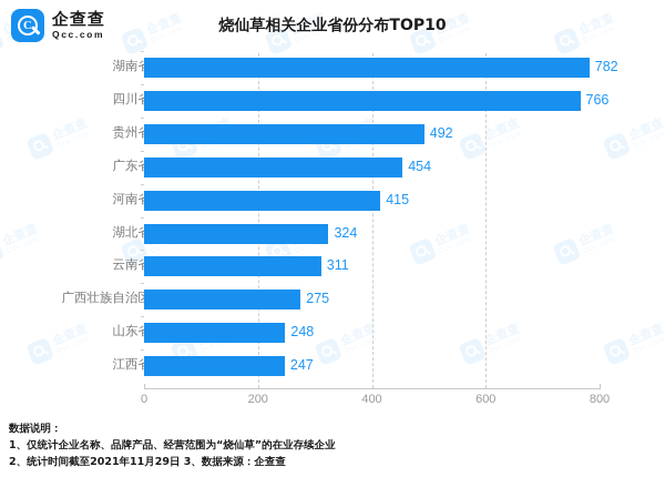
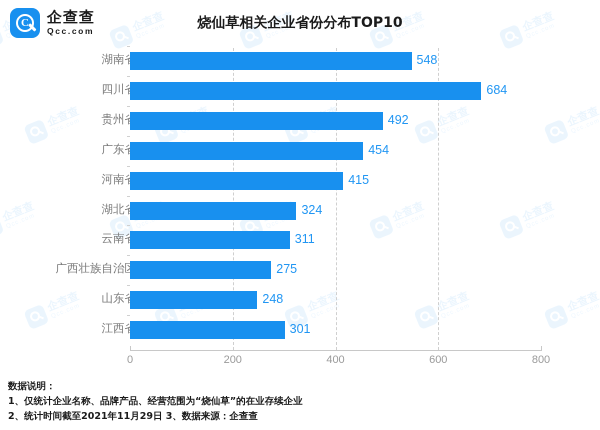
湖南省: 782 -> 548
四川省: 766 -> 684
江西省: 247 -> 301
